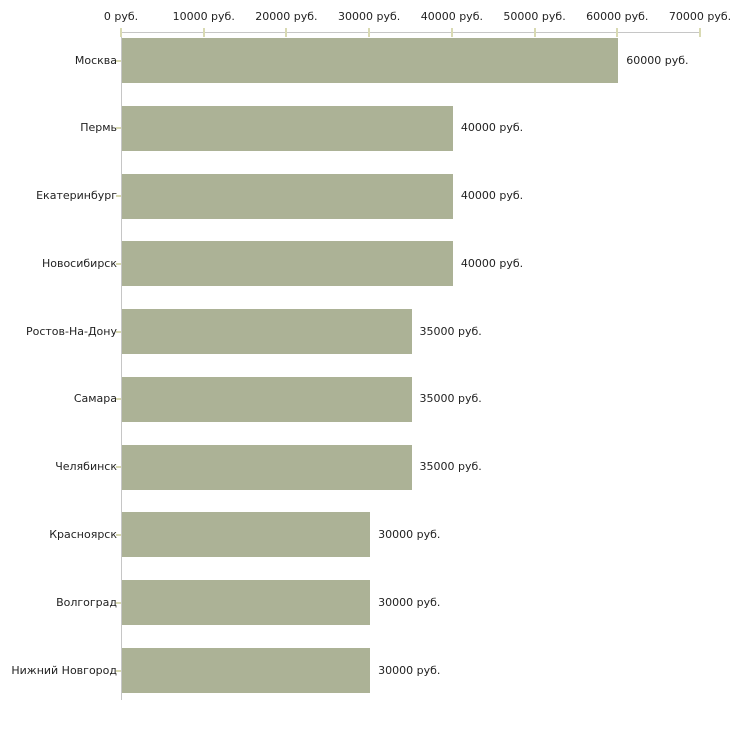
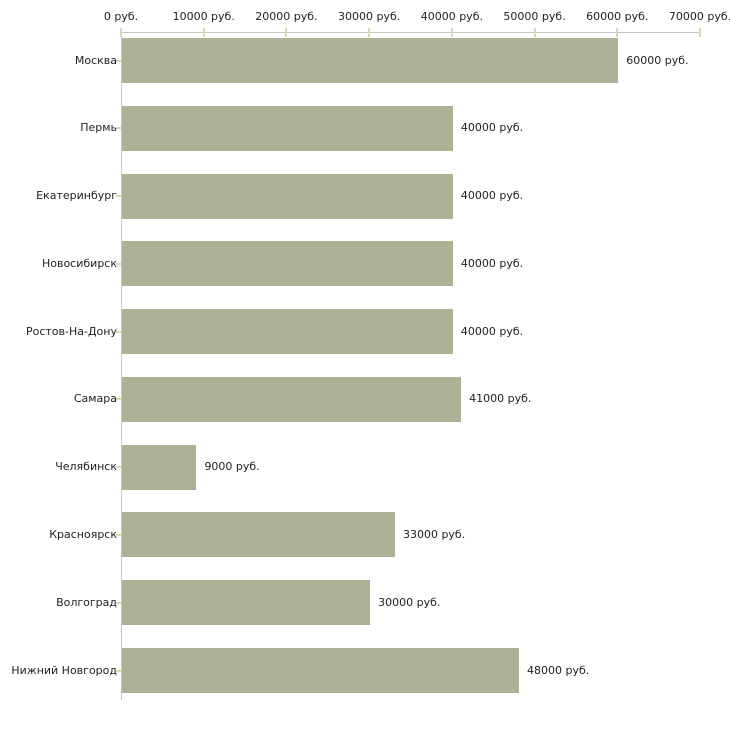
Ростов-На-Дону: 35000 -> 40000
Самара: 35000 -> 41000
Челябинск: 35000 -> 9000
Красноярск: 30000 -> 33000
Нижний Новгород: 30000 -> 48000
